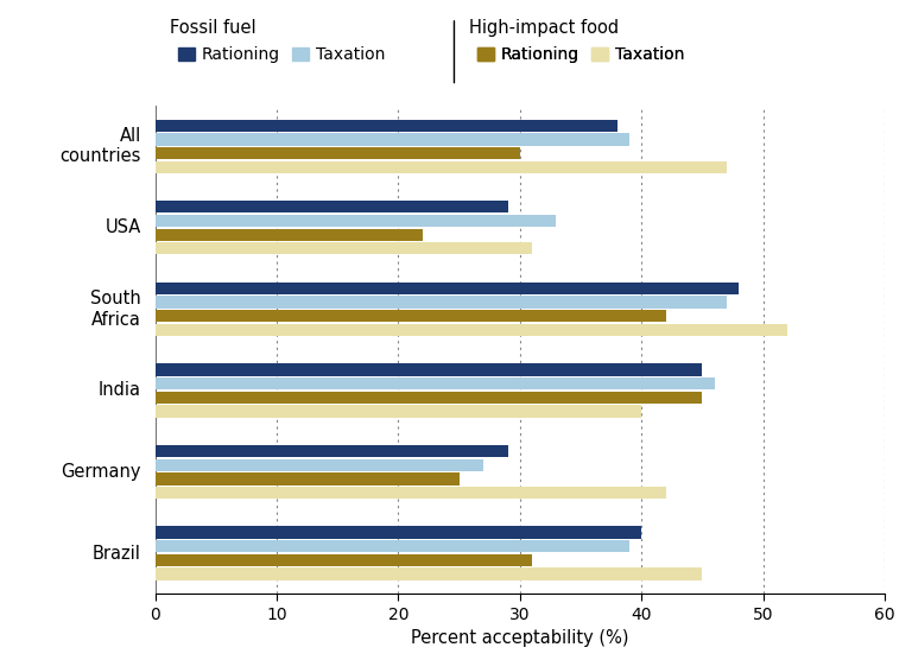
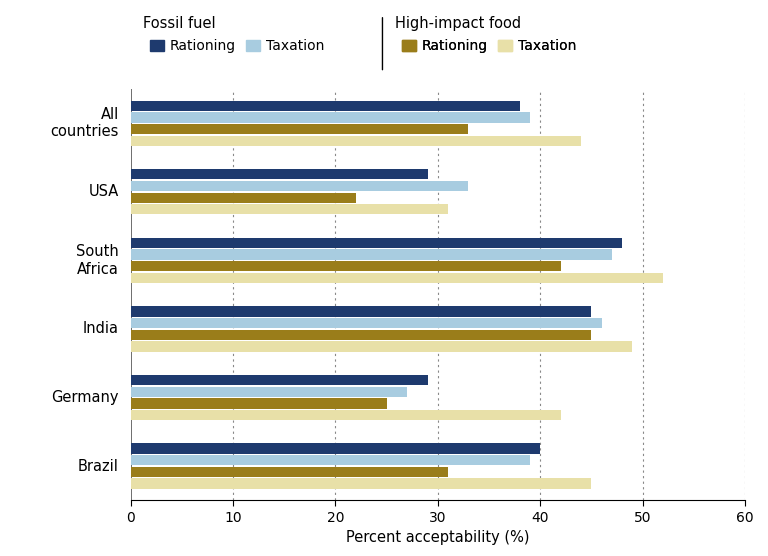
Rationing/All countries: 30 -> 33
Taxation/All countries: 47 -> 44
Taxation/India: 40 -> 49
